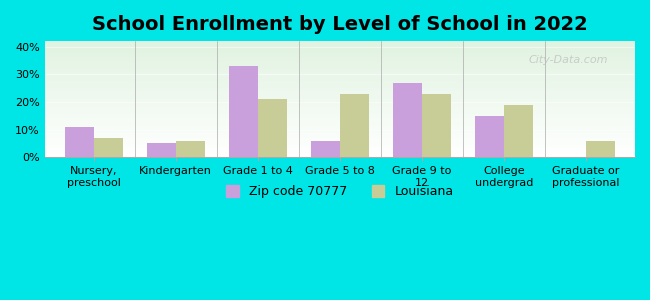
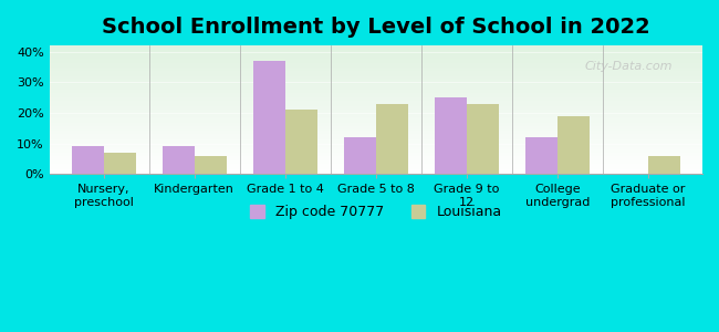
Zip code 70777/Nursery, preschool: 11% -> 9%
Zip code 70777/Kindergarten: 5% -> 9%
Zip code 70777/Grade 1 to 4: 33% -> 37%
Zip code 70777/Grade 5 to 8: 6% -> 12%
Zip code 70777/Grade 9 to 12: 27% -> 25%
Zip code 70777/College undergrad: 15% -> 12%
